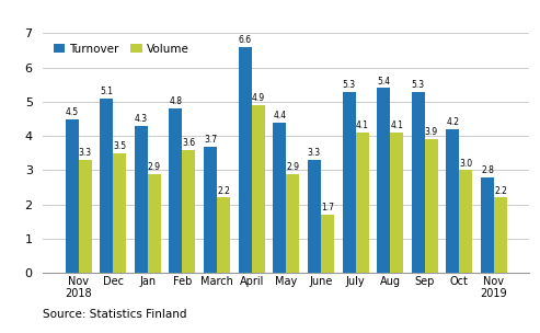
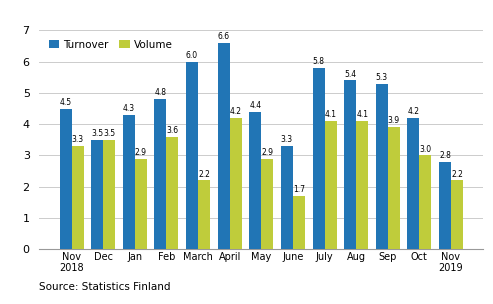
Turnover/Dec: 5.1 -> 3.5
Turnover/March: 3.7 -> 6.0
Volume/April: 4.9 -> 4.2
Turnover/July: 5.3 -> 5.8
